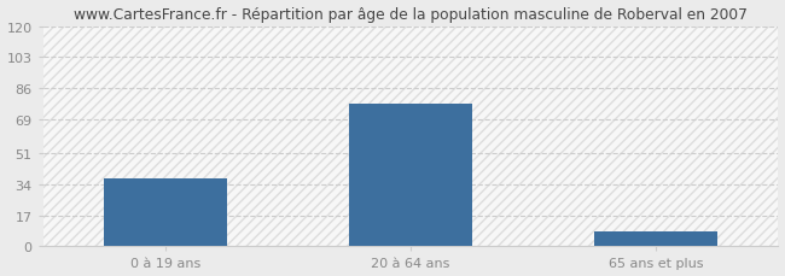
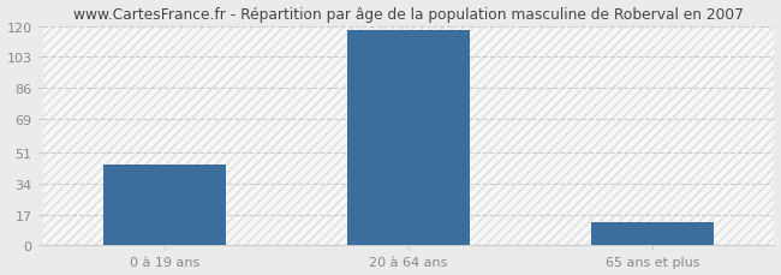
0 à 19 ans: 37 -> 44
20 à 64 ans: 78 -> 118
65 ans et plus: 8 -> 13
